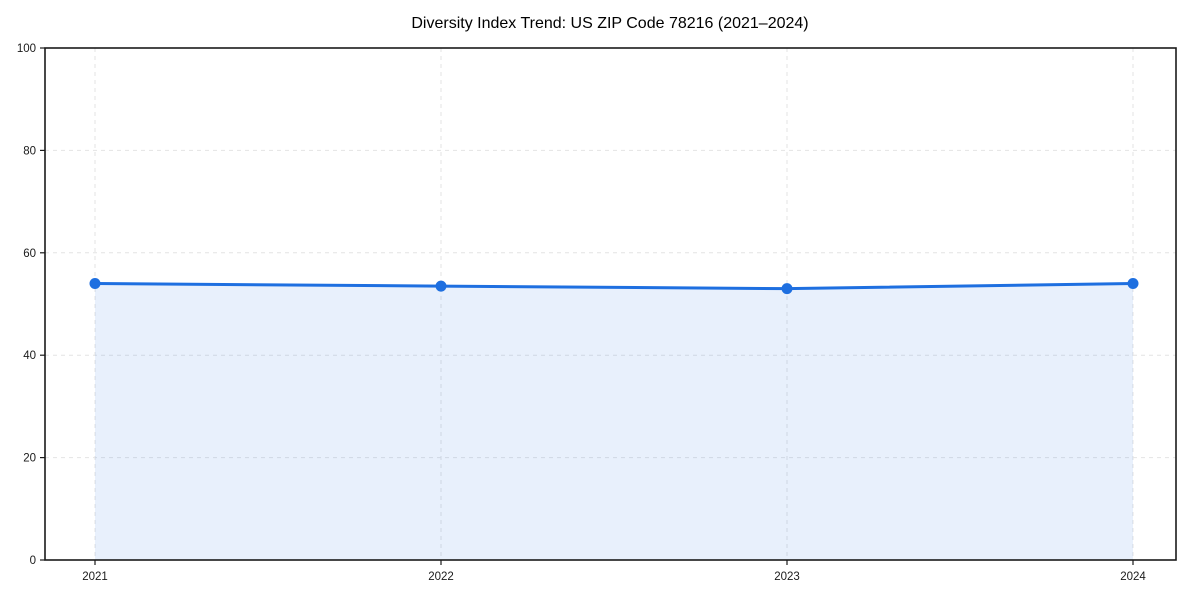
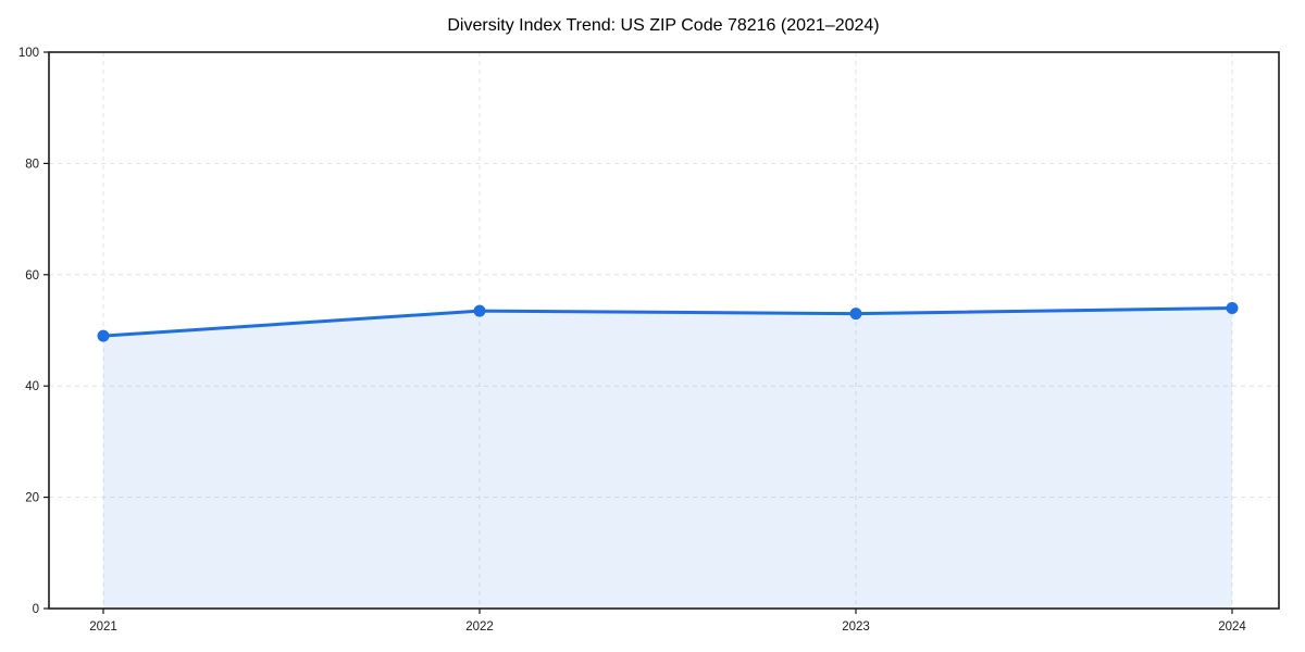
2021: 54 -> 49
